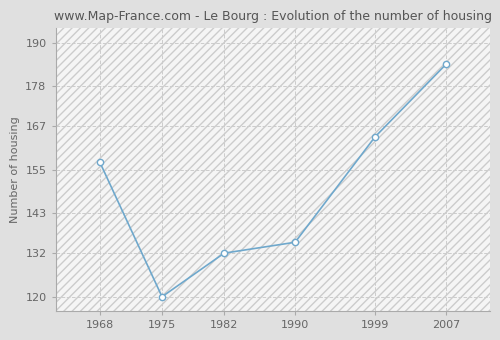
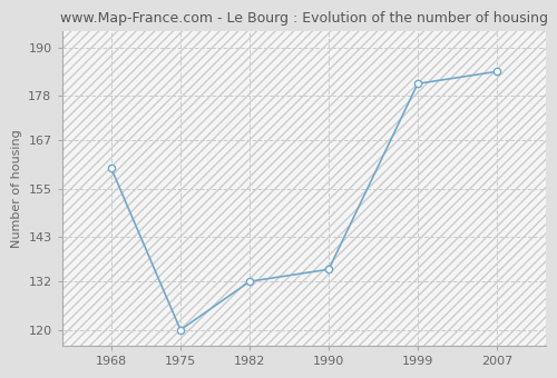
1968: 157 -> 160
1999: 164 -> 181
